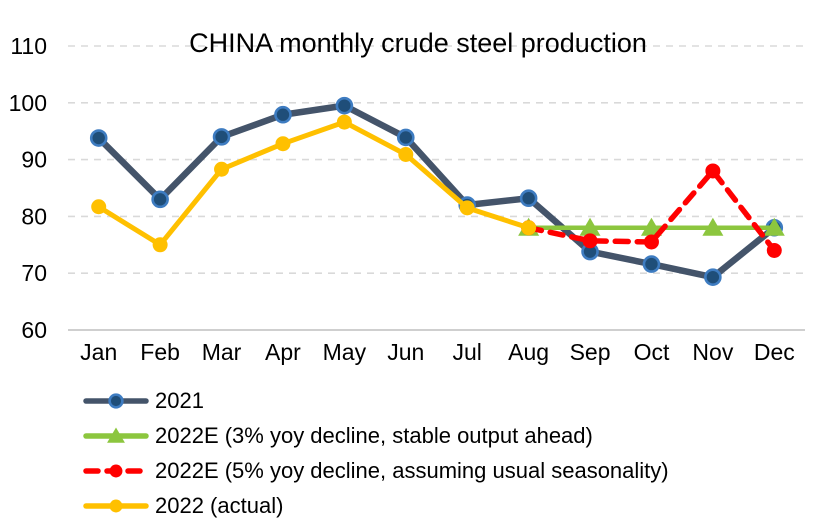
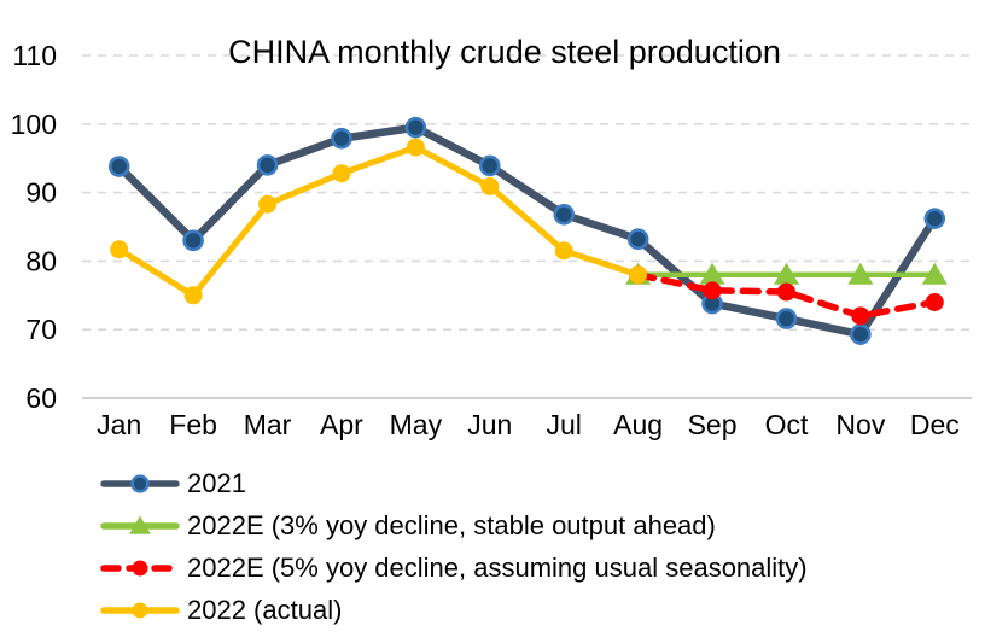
2021/Jul: 82 -> 87
2022E (5% yoy decline, assuming usual seasonality)/Nov: 88 -> 72
2021/Dec: 78 -> 86
